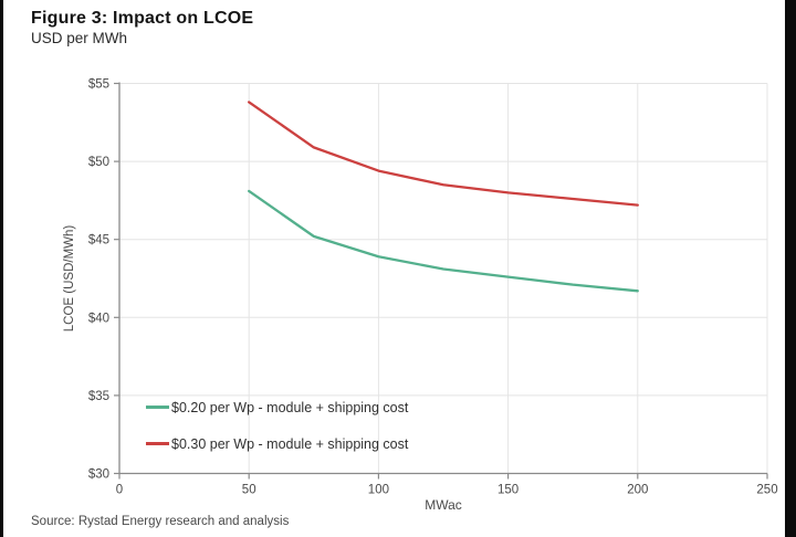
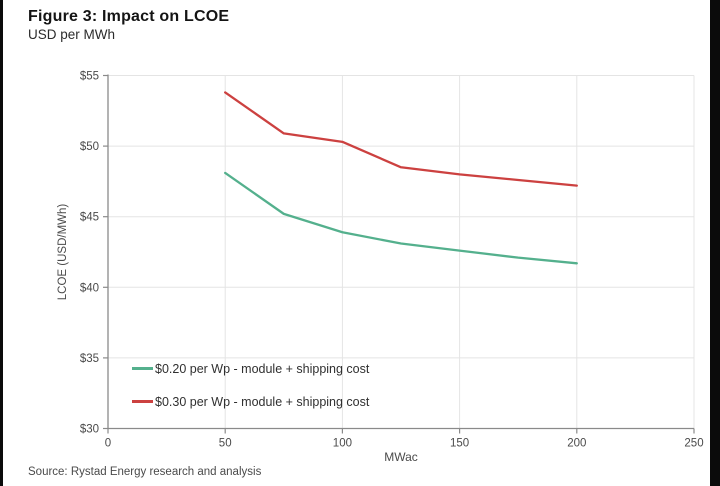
$0.30 per Wp - module + shipping cost/100: $49.4 -> $50.3
